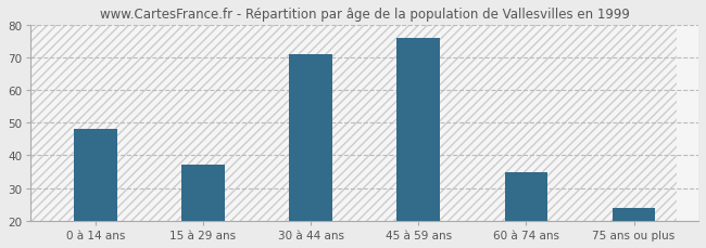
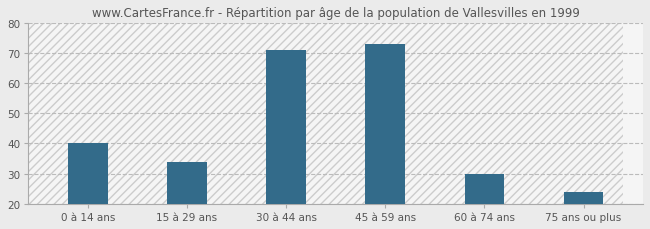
0 à 14 ans: 48 -> 40
15 à 29 ans: 37 -> 34
45 à 59 ans: 76 -> 73
60 à 74 ans: 35 -> 30
